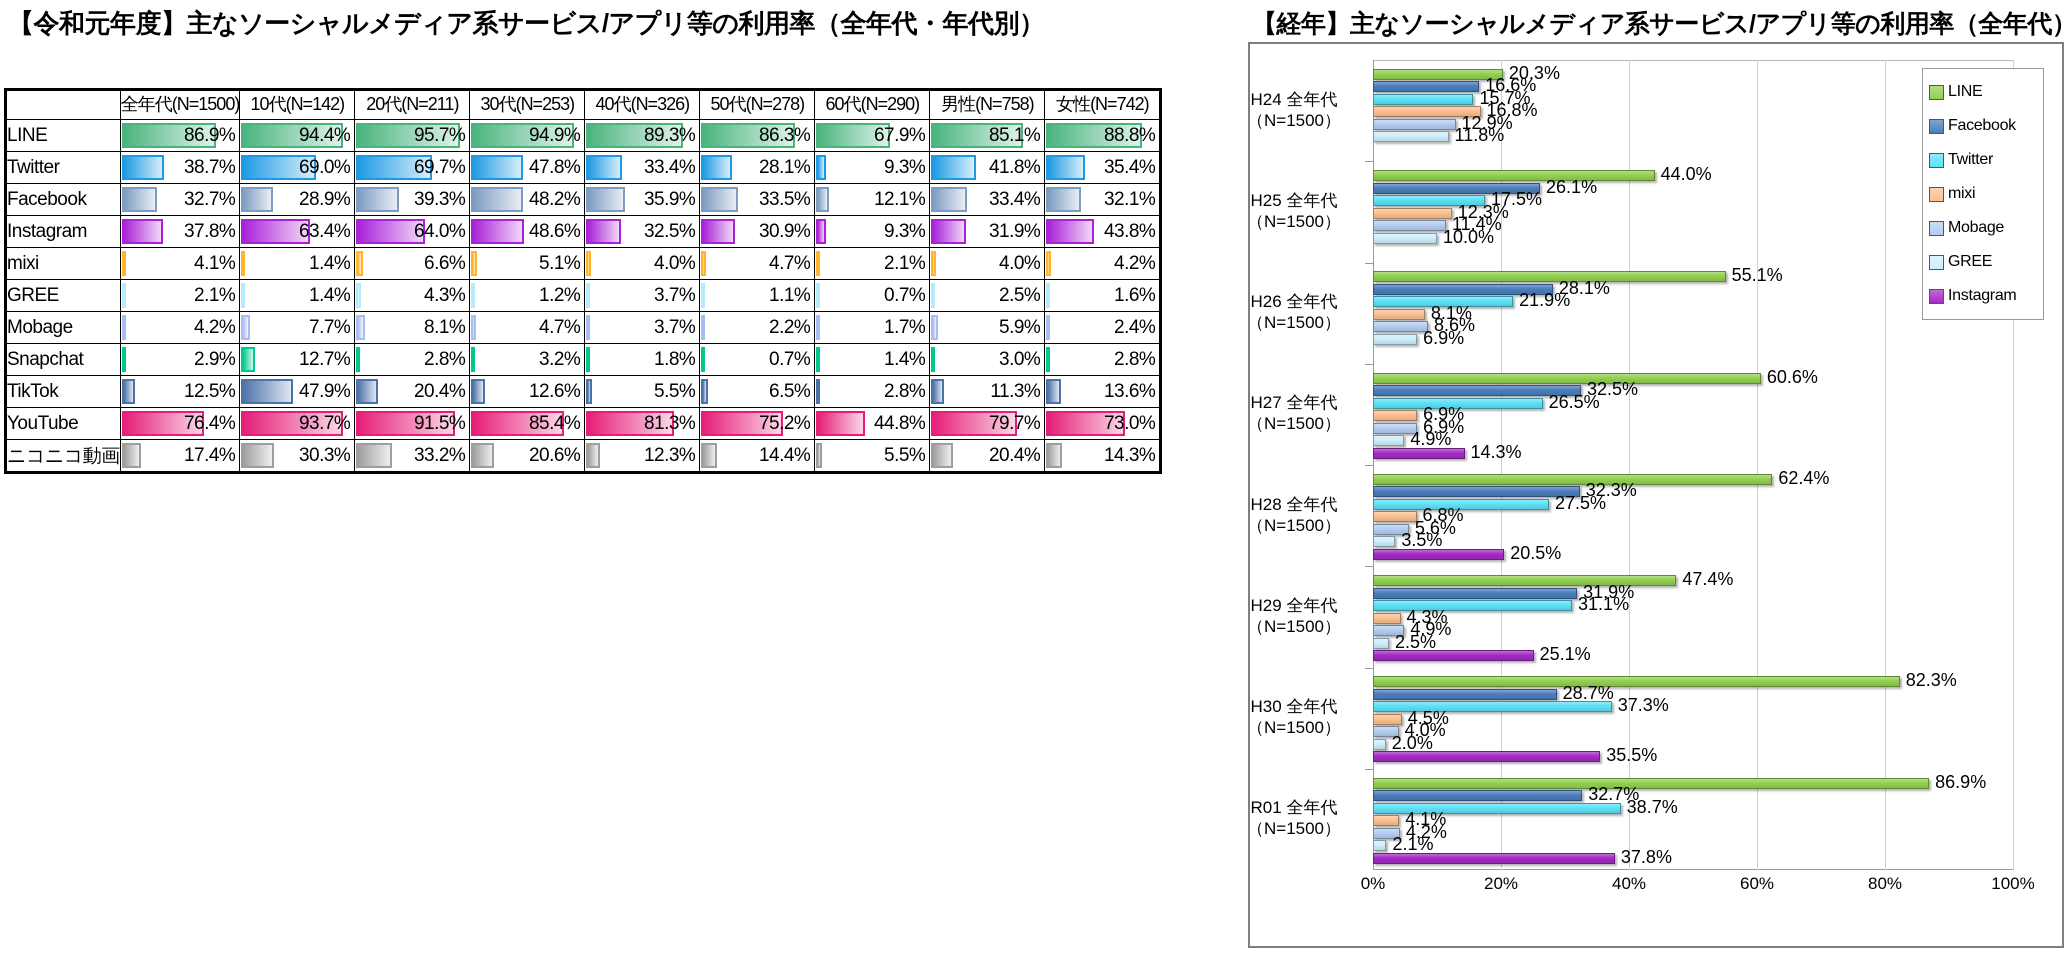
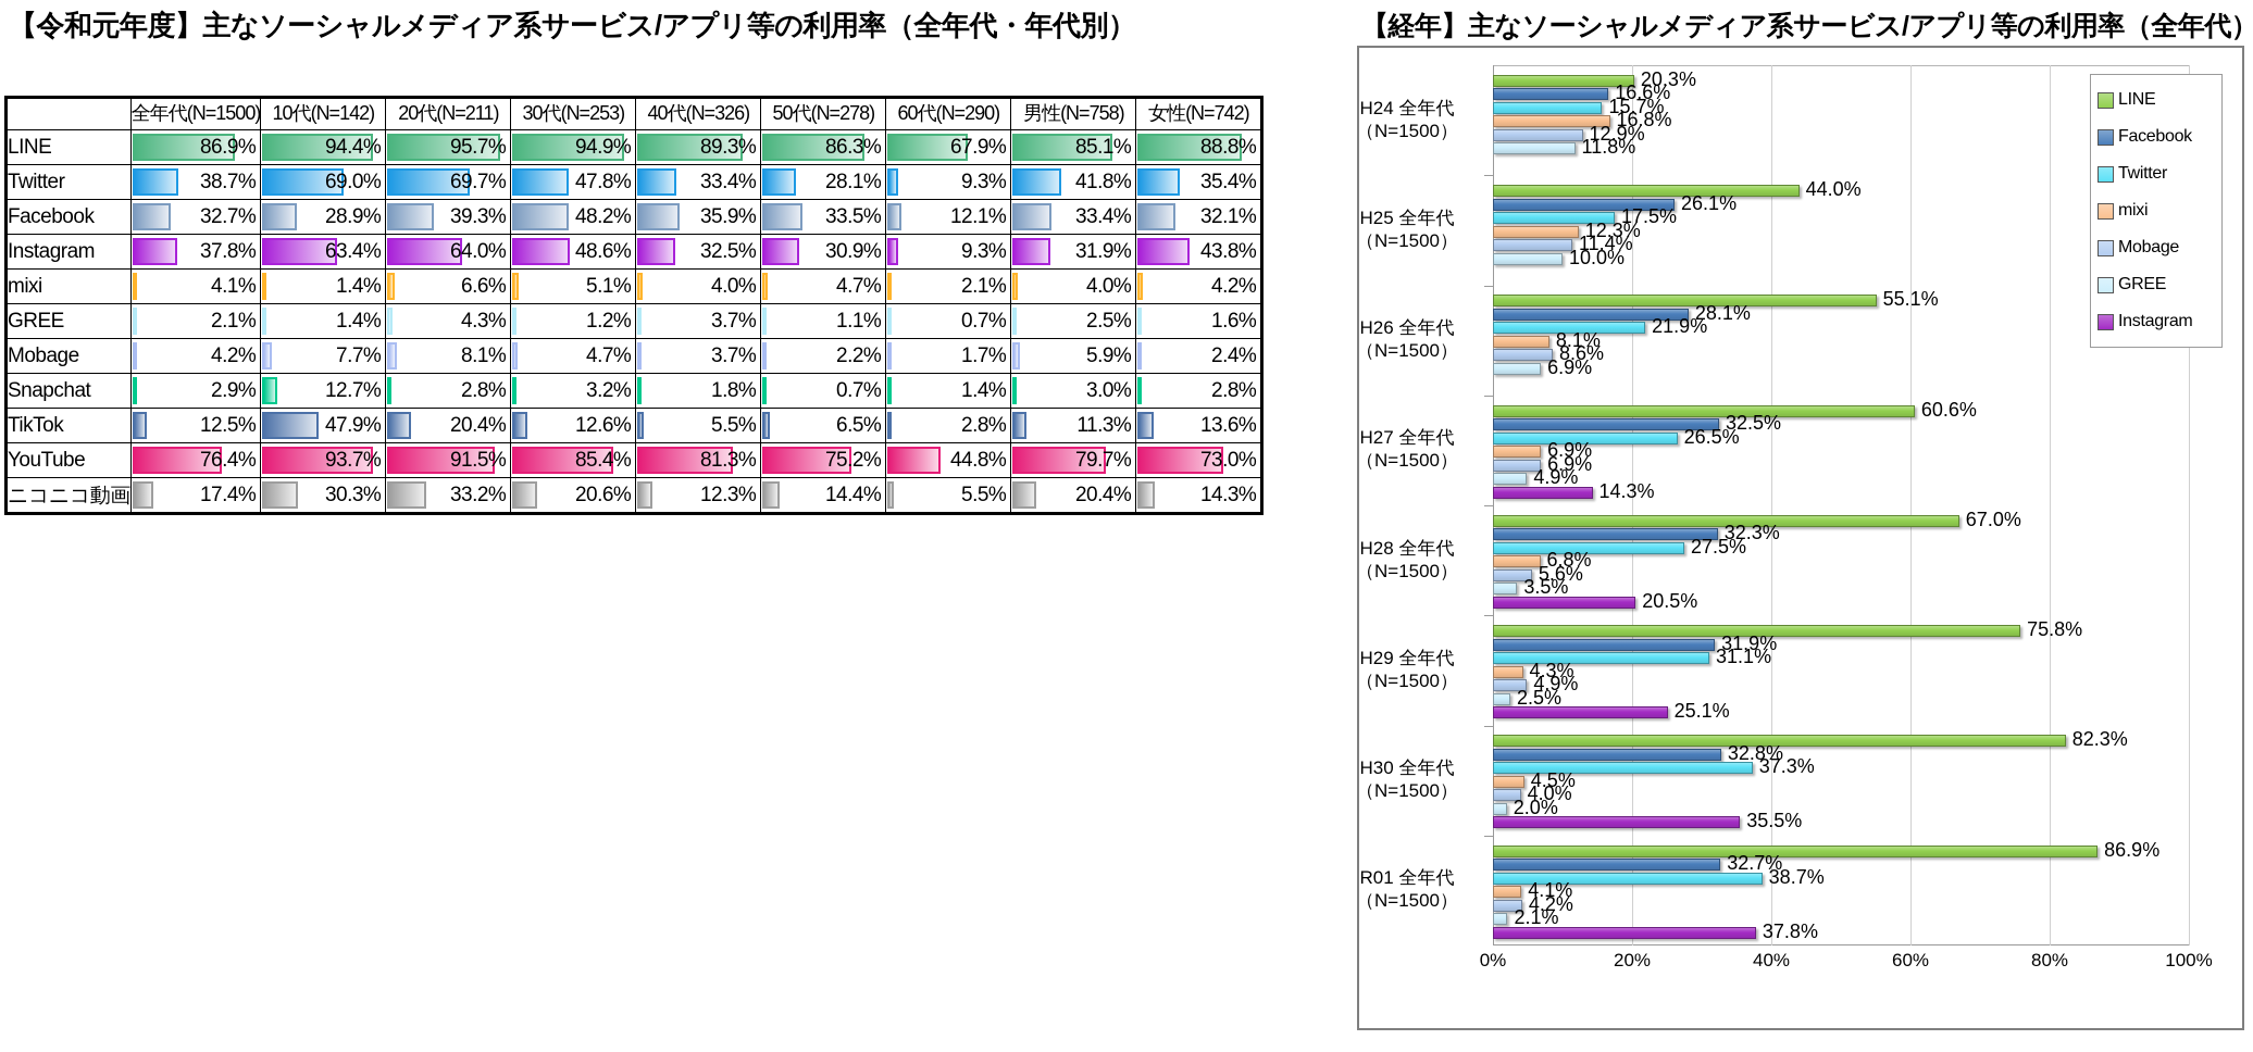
LINE/H28 全年代 （N=1500）: 62.4% -> 67.0%
LINE/H29 全年代 （N=1500）: 47.4% -> 75.8%
Facebook/H30 全年代 （N=1500）: 28.7% -> 32.8%
